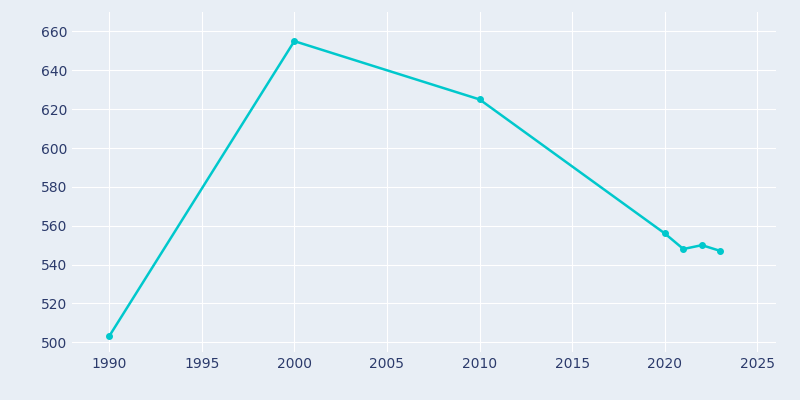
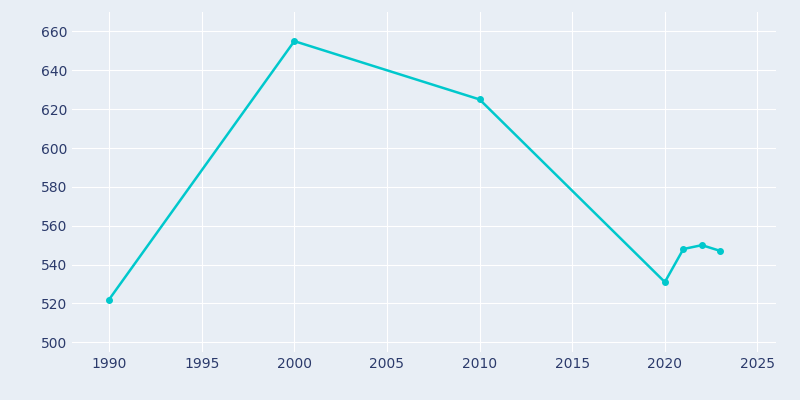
1990: 503 -> 522
2020: 556 -> 531
